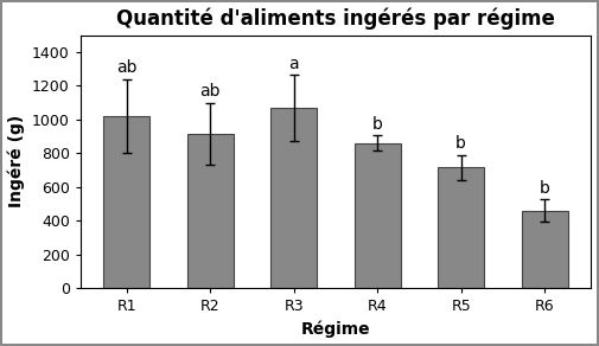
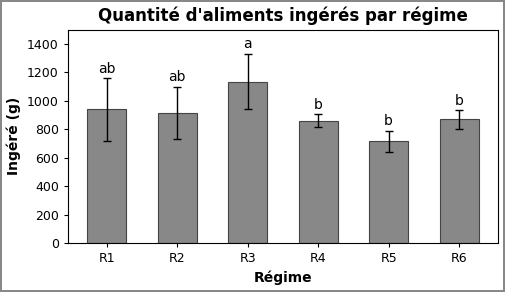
R1: 1020 -> 940
R3: 1070 -> 1140
R6: 460 -> 870
